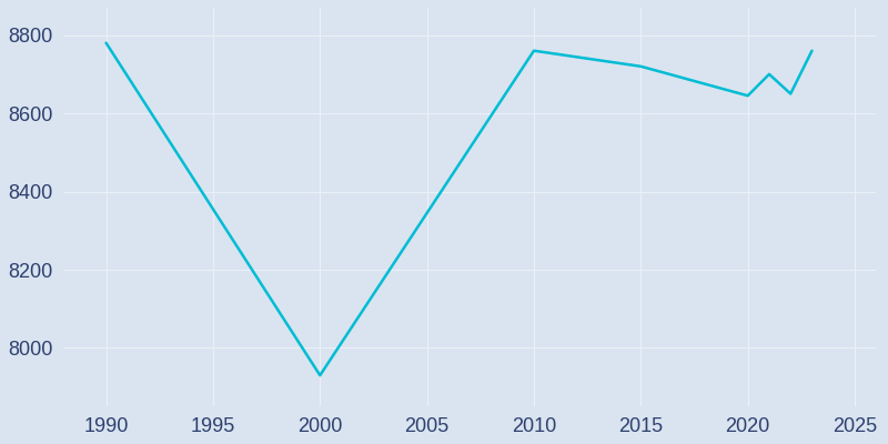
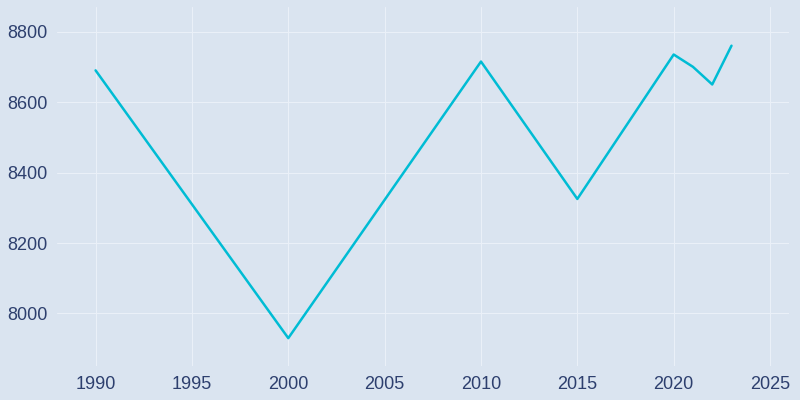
1990: 8780 -> 8690
2010: 8760 -> 8715
2015: 8720 -> 8325
2020: 8645 -> 8735
